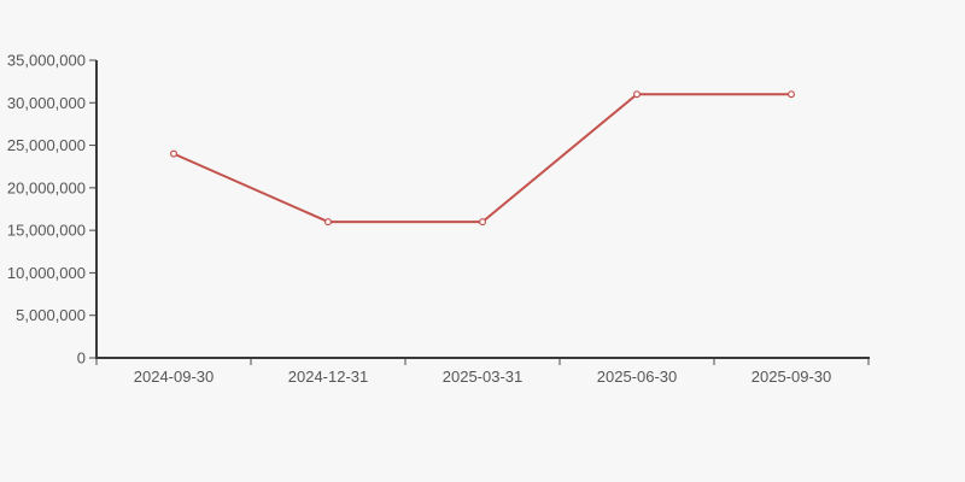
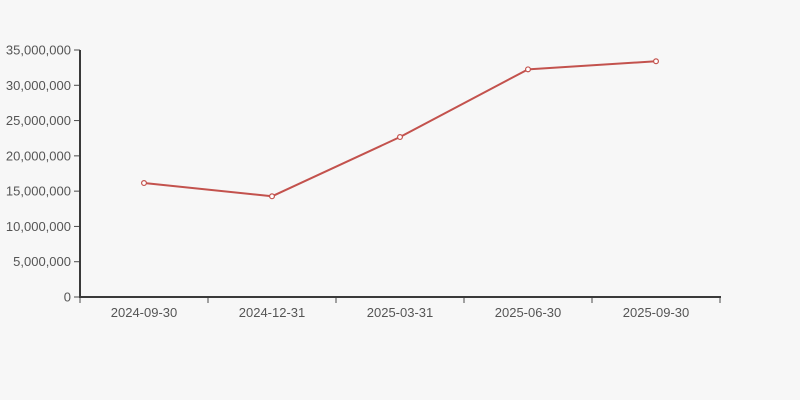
2024-09-30: 24000000 -> 16000000
2024-12-31: 16000000 -> 14000000
2025-03-31: 16000000 -> 23000000
2025-06-30: 31000000 -> 32000000
2025-09-30: 31000000 -> 33000000
